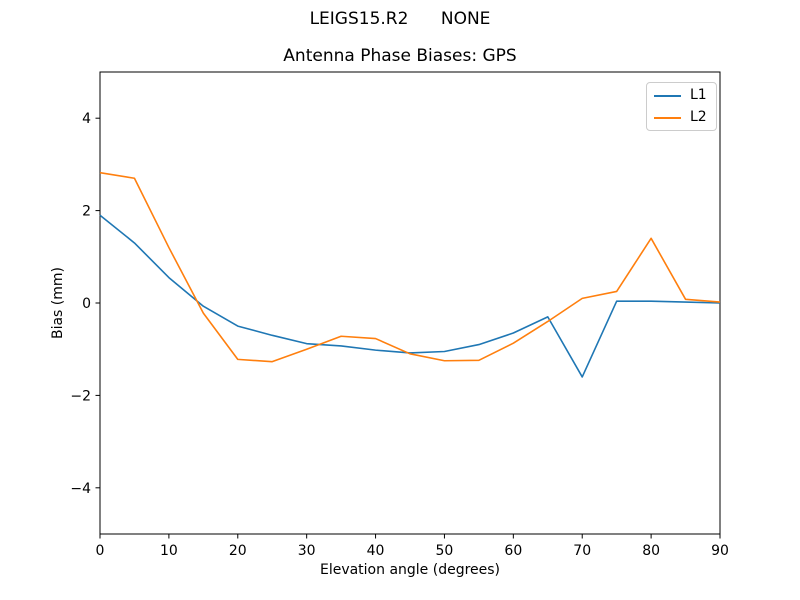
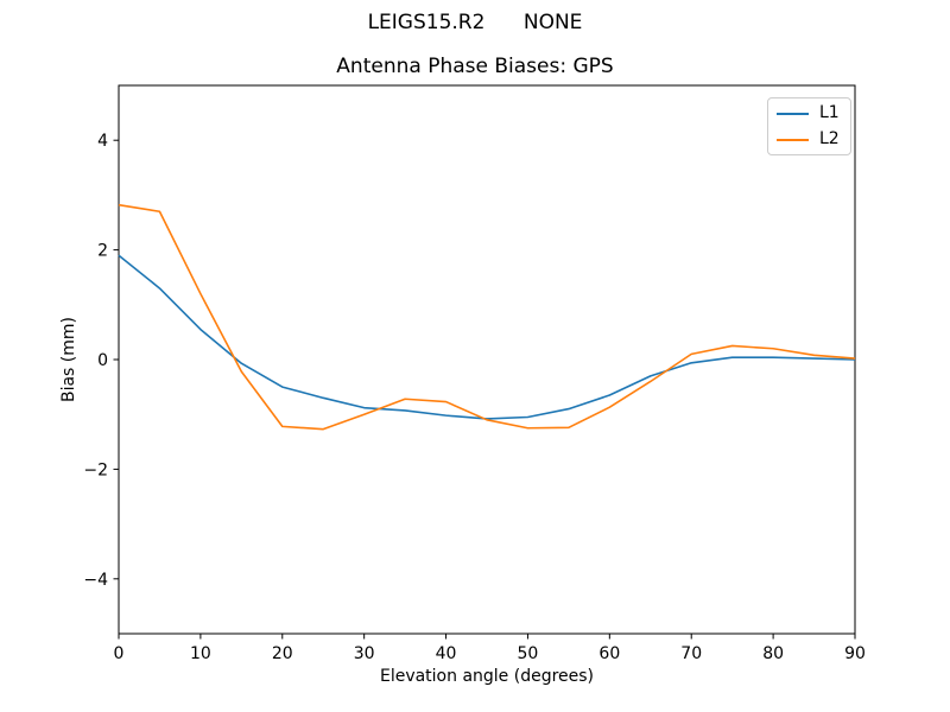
L1/70: -1.6 -> -0.1
L2/80: 1.4 -> 0.2
